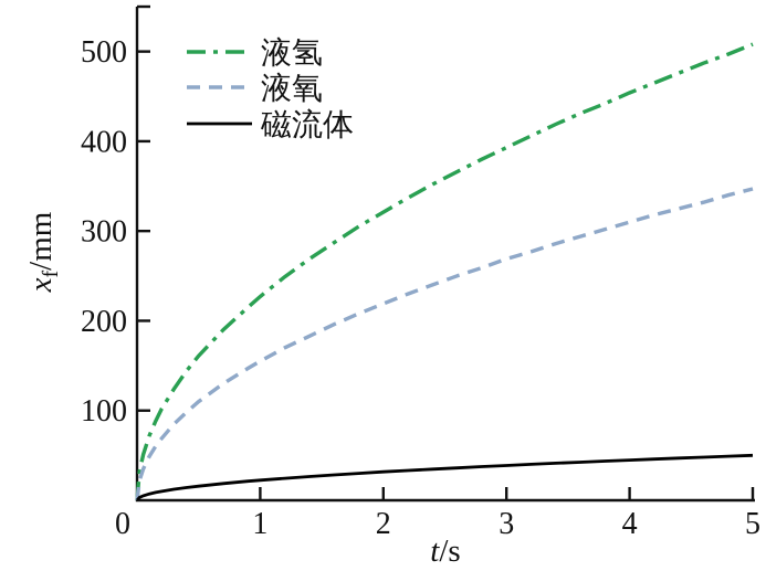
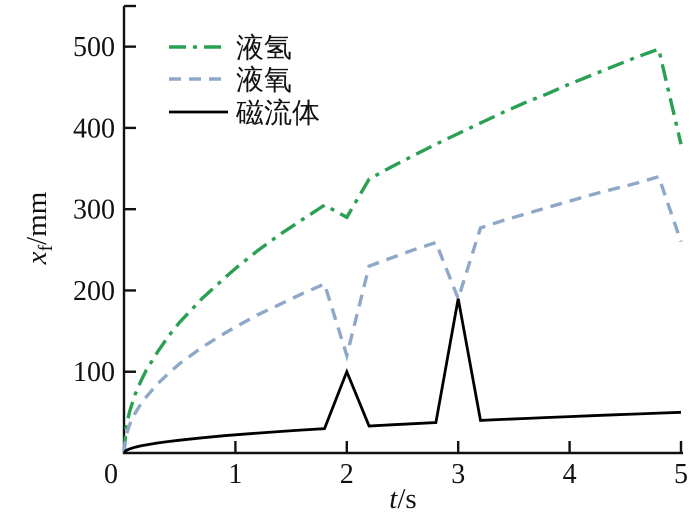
液氢/2: 320 -> 290
液氧/2: 220 -> 120
磁流体/2: 30 -> 100
液氧/3: 270 -> 190
磁流体/3: 40 -> 190
液氢/5: 510 -> 380
液氧/5: 350 -> 260
